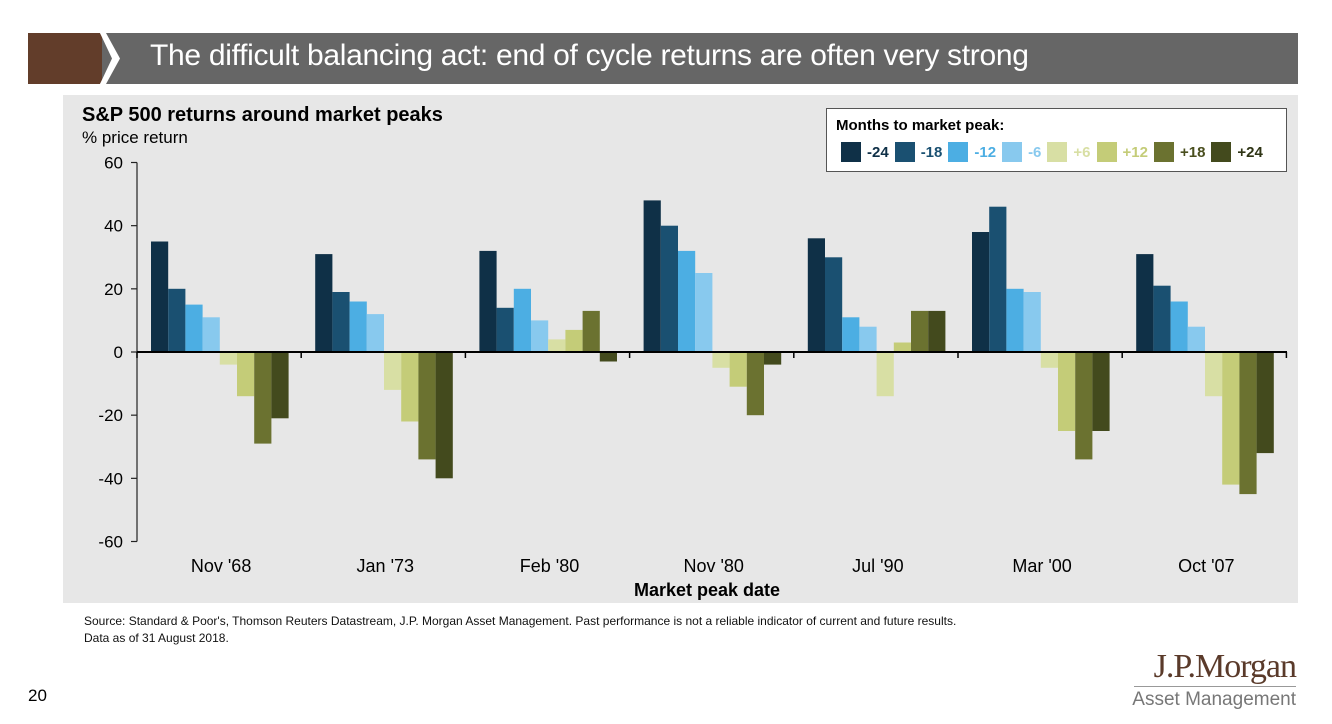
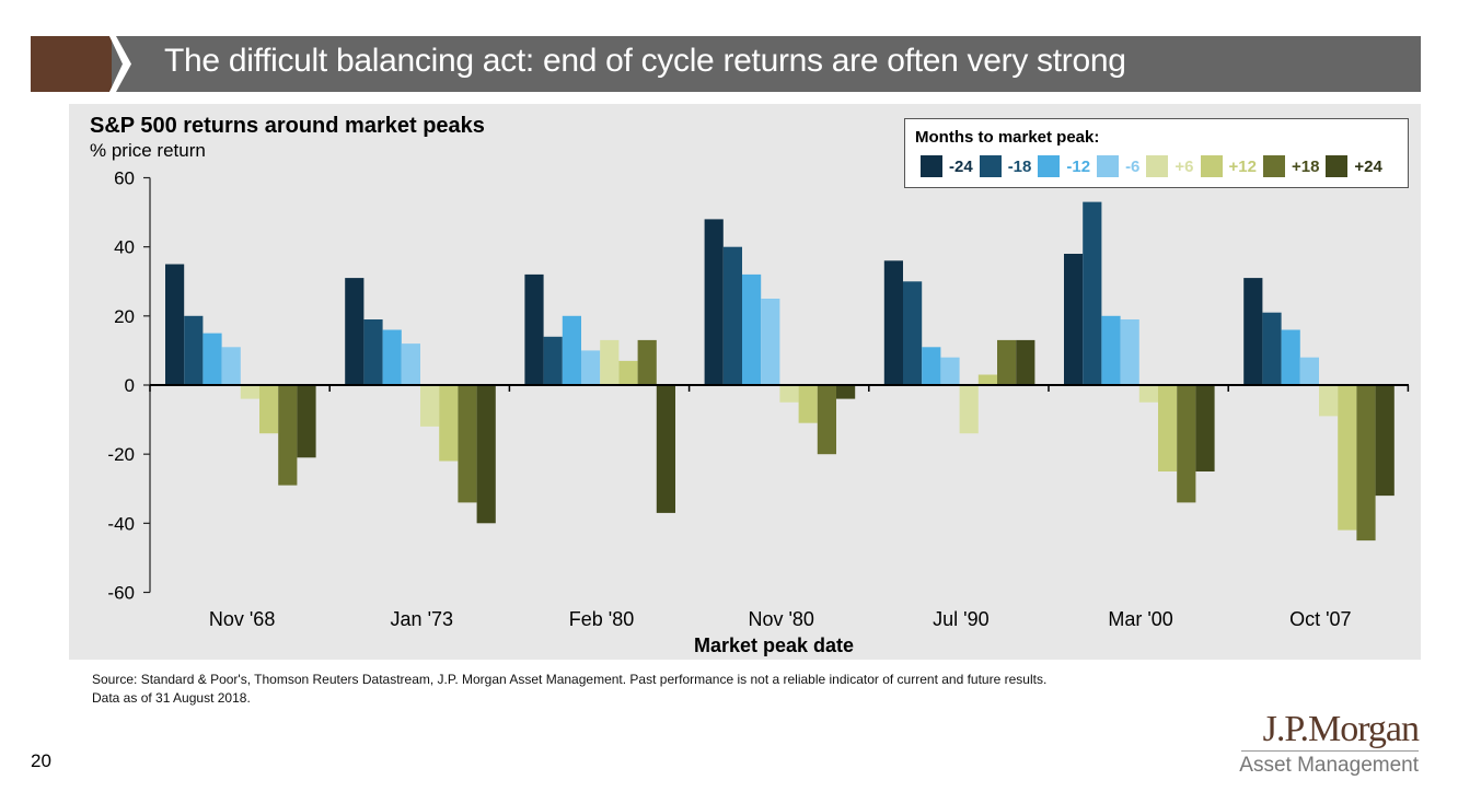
+6/Feb '80: 4 -> 13
+24/Feb '80: -3 -> -37
-18/Mar '00: 46 -> 53
+6/Oct '07: -14 -> -9
